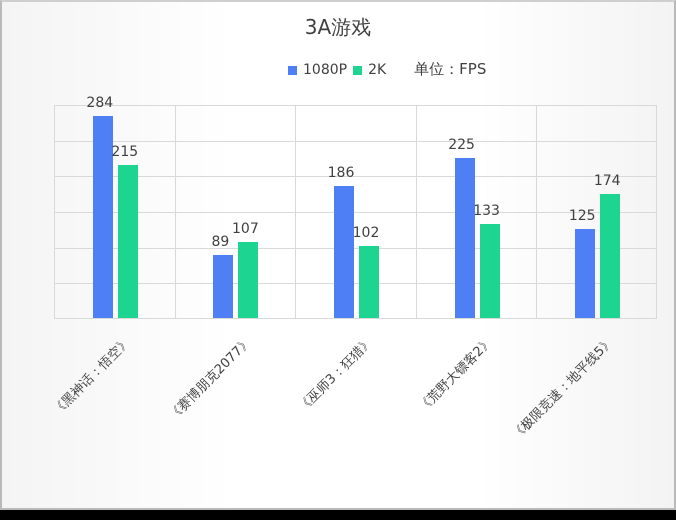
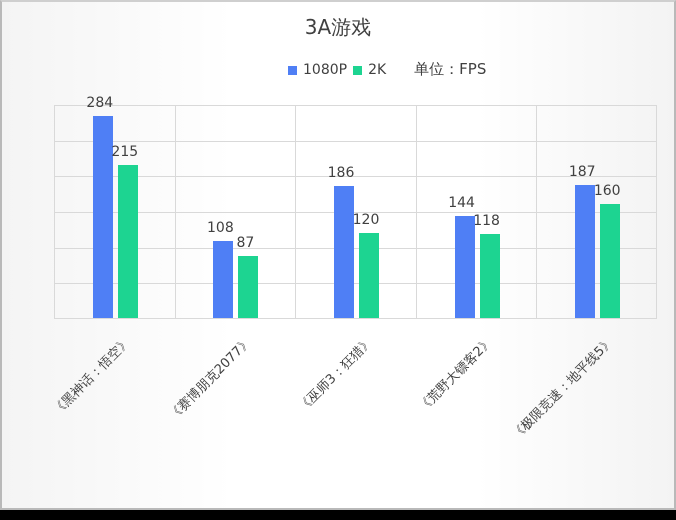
1080P/《赛博朋克2077》: 89 -> 108
2K/《赛博朋克2077》: 107 -> 87
2K/《巫师3：狂猎》: 102 -> 120
1080P/《荒野大镖客2》: 225 -> 144
2K/《荒野大镖客2》: 133 -> 118
1080P/《极限竞速：地平线5》: 125 -> 187
2K/《极限竞速：地平线5》: 174 -> 160
